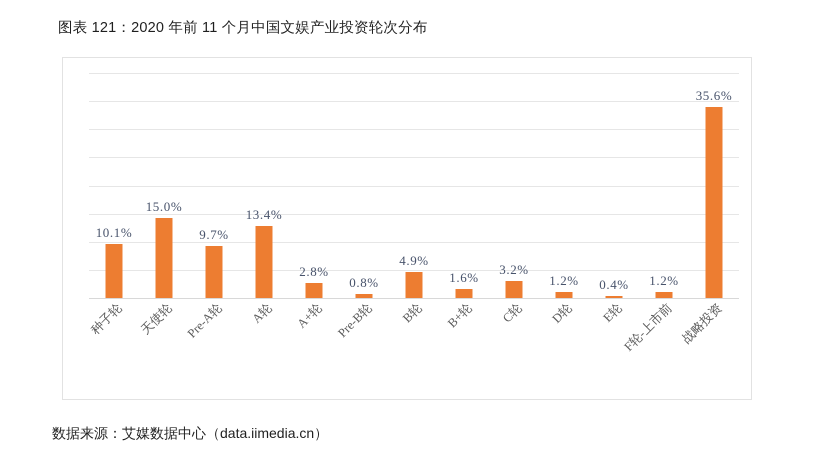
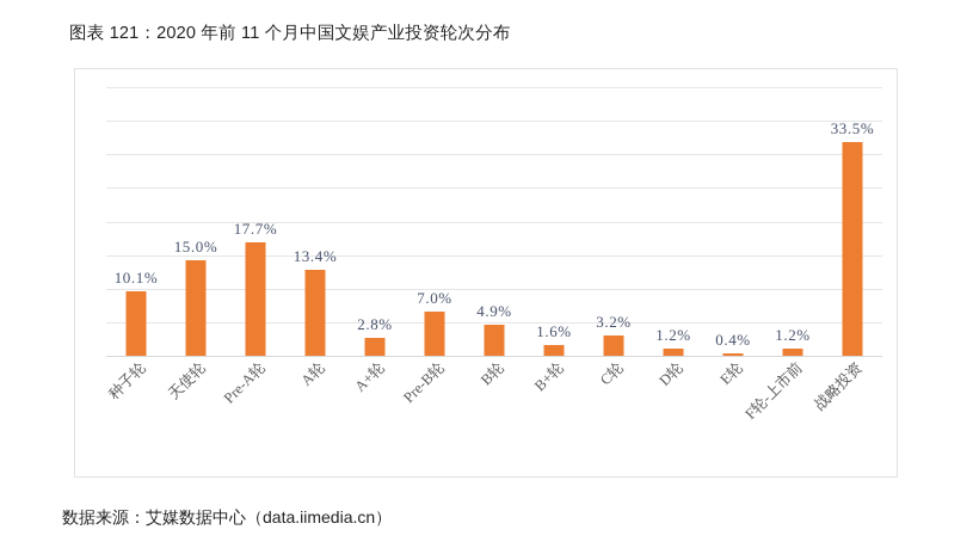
Pre-A轮: 9.7% -> 17.7%
Pre-B轮: 0.8% -> 7.0%
战略投资: 35.6% -> 33.5%
